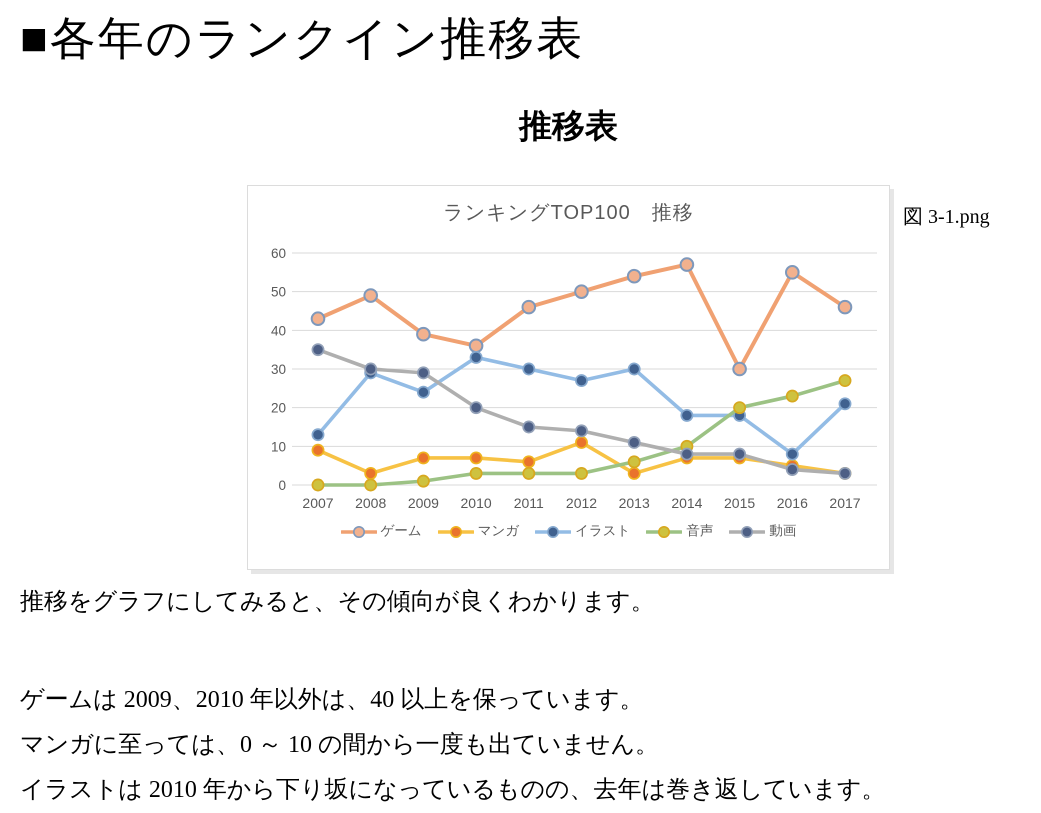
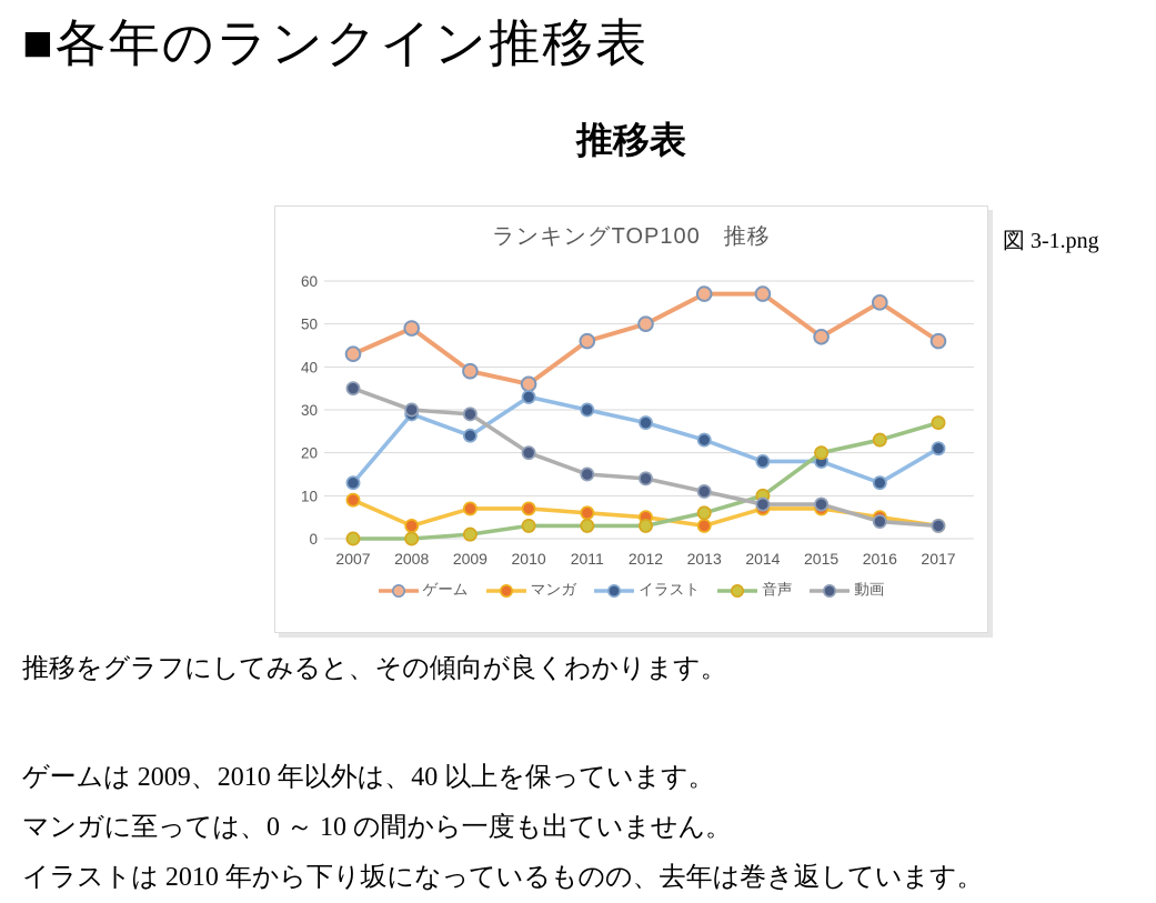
マンガ/2012: 11 -> 5
ゲーム/2013: 54 -> 57
イラスト/2013: 30 -> 23
ゲーム/2015: 30 -> 47
イラスト/2016: 8 -> 13
